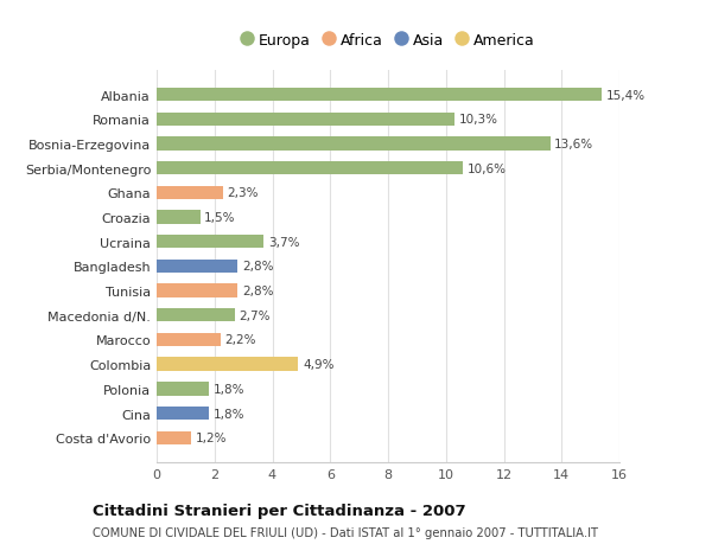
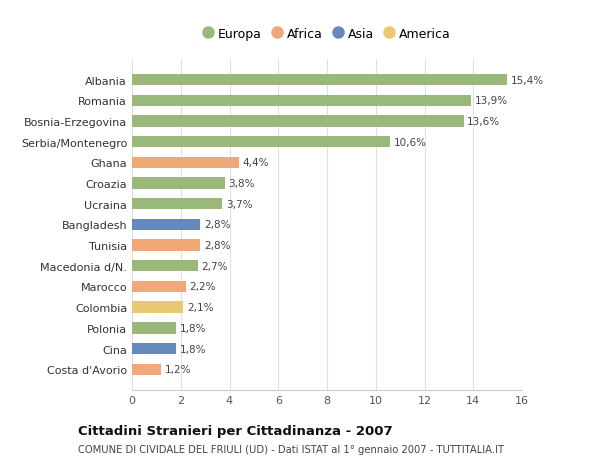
Romania: 10,3% -> 13,9%
Ghana: 2,3% -> 4,4%
Croazia: 1,5% -> 3,8%
Colombia: 4,9% -> 2,1%
